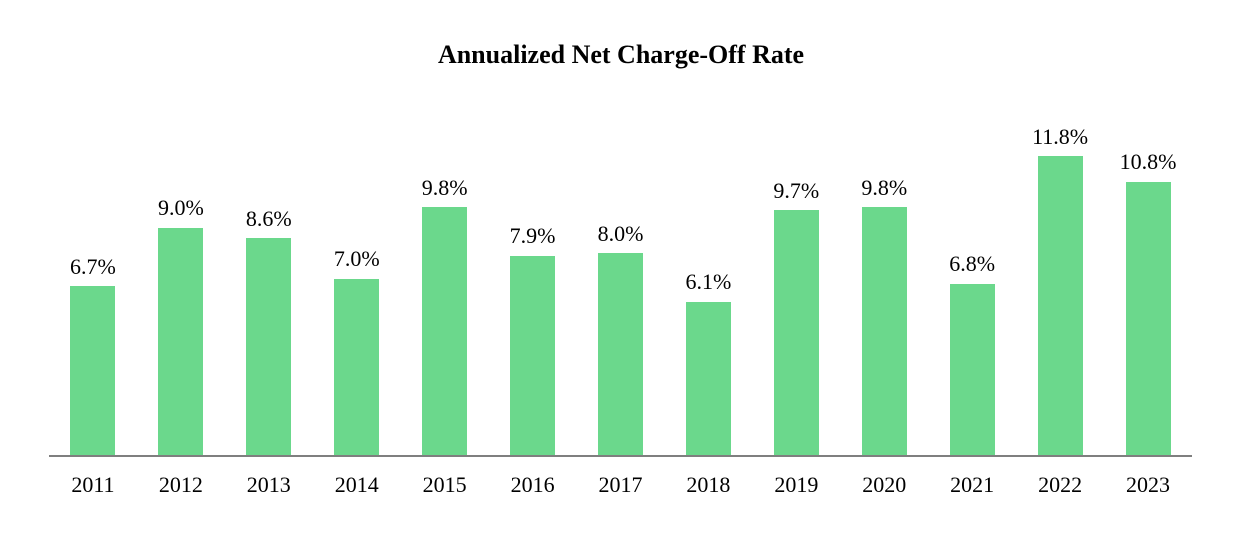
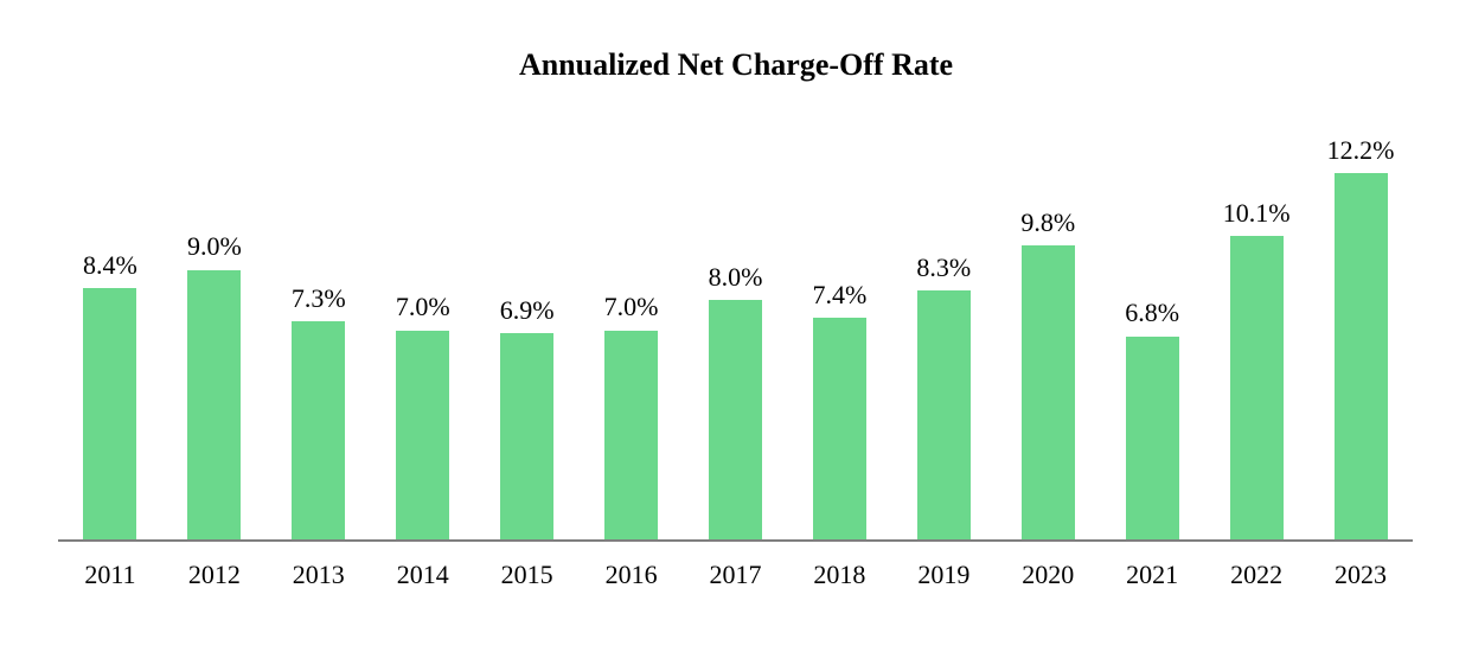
2011: 6.7% -> 8.4%
2013: 8.6% -> 7.3%
2015: 9.8% -> 6.9%
2016: 7.9% -> 7.0%
2018: 6.1% -> 7.4%
2019: 9.7% -> 8.3%
2022: 11.8% -> 10.1%
2023: 10.8% -> 12.2%
